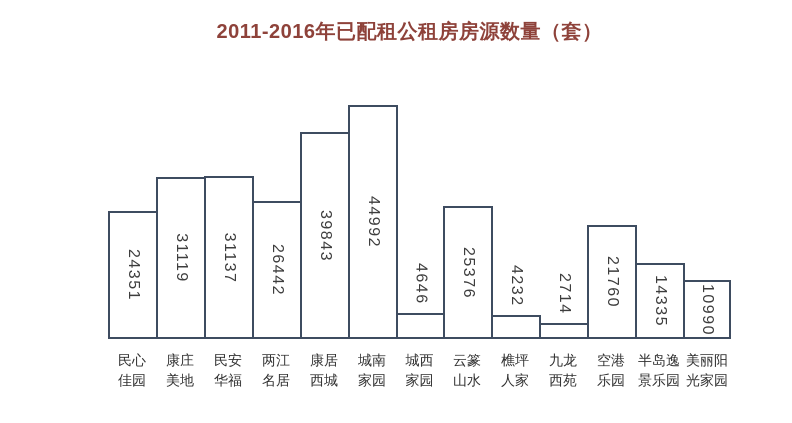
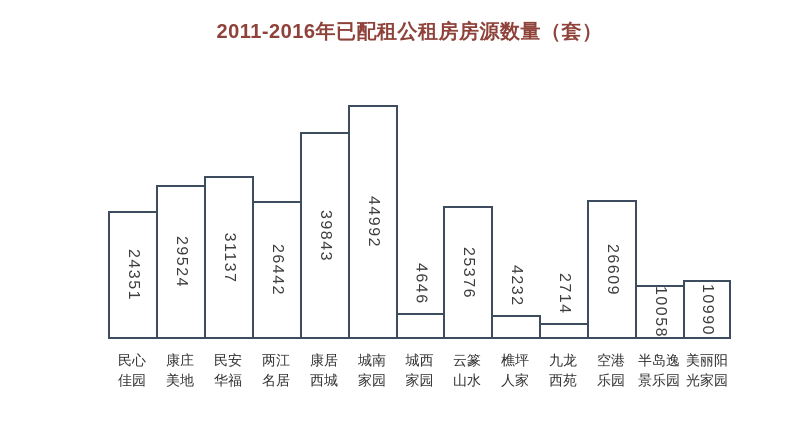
康庄美地: 31119 -> 29524
空港乐园: 21760 -> 26609
半岛逸景乐园: 14335 -> 10058
